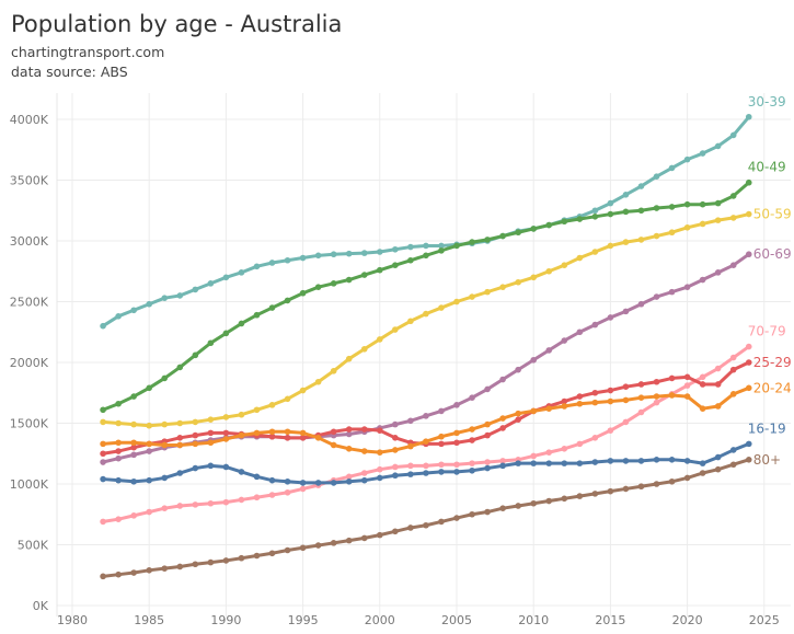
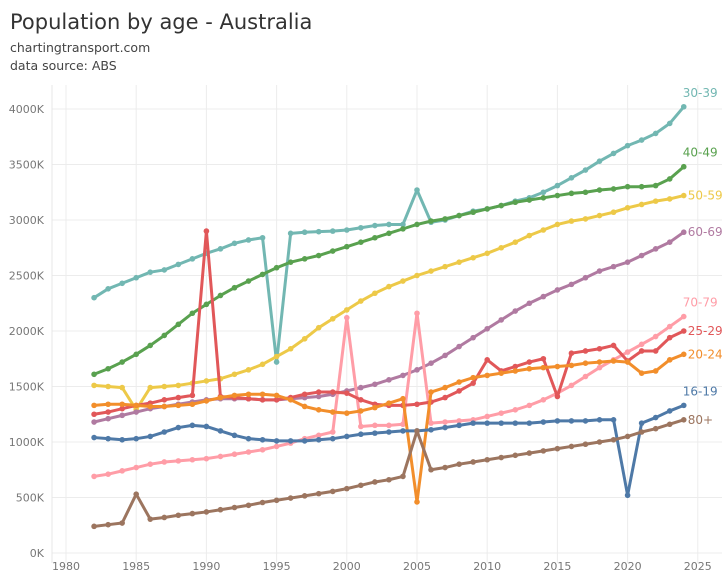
50-59/1985: 1480K -> 1290K
80+/1985: 290K -> 530K
25-29/1990: 1420K -> 2900K
30-39/1995: 2860K -> 1720K
70-79/2000: 1120K -> 2120K
30-39/2005: 2970K -> 3270K
70-79/2005: 1160K -> 2160K
20-24/2005: 1420K -> 460K
80+/2005: 720K -> 1100K
25-29/2010: 1600K -> 1740K
25-29/2015: 1770K -> 1410K
25-29/2020: 1880K -> 1730K
16-19/2020: 1190K -> 520K
